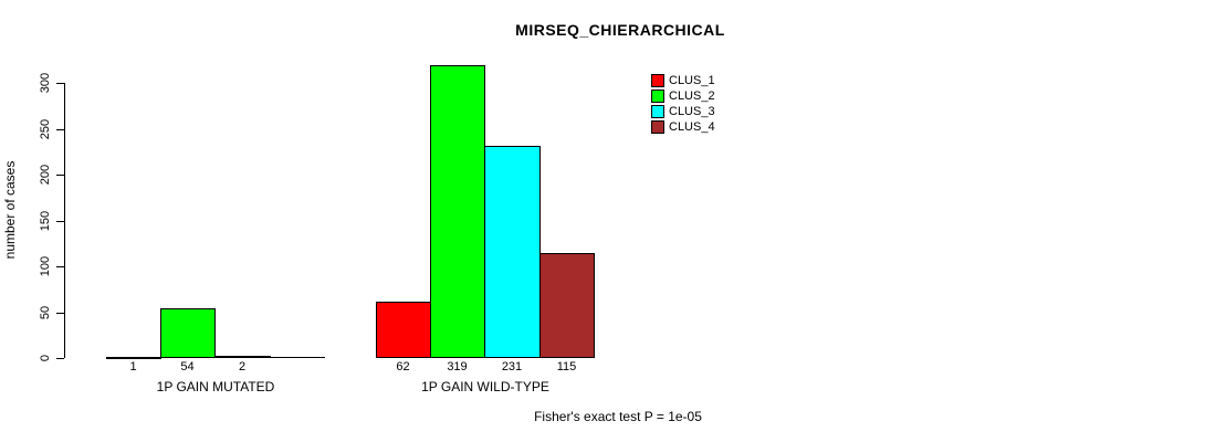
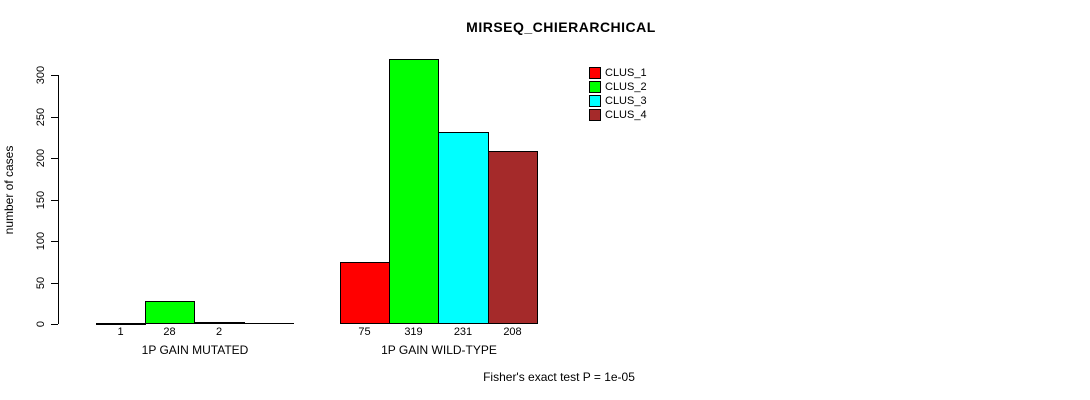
CLUS_2/1P GAIN MUTATED: 54 -> 28
CLUS_1/1P GAIN WILD-TYPE: 62 -> 75
CLUS_4/1P GAIN WILD-TYPE: 115 -> 208
